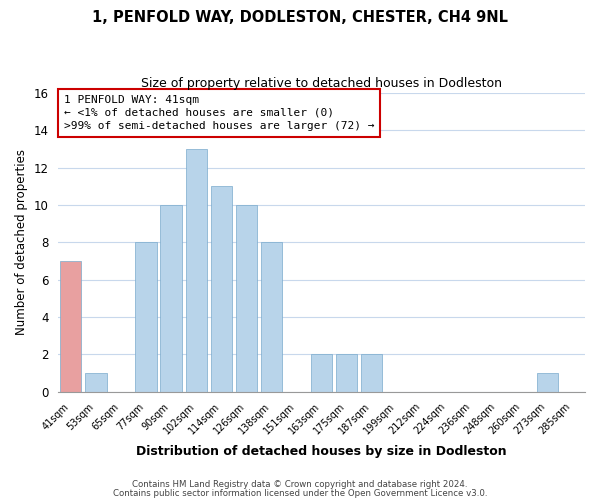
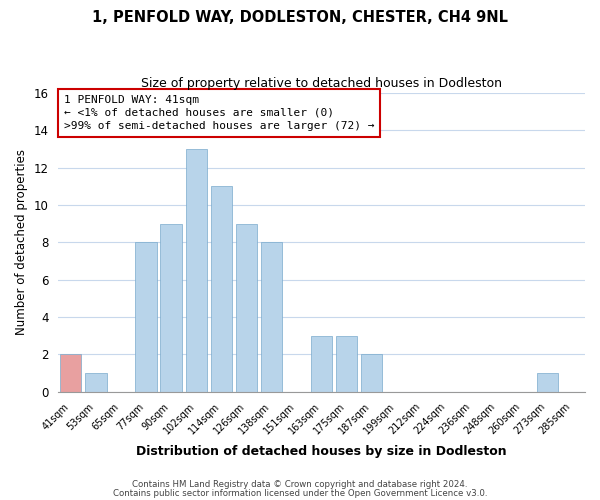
41sqm: 7 -> 2
90sqm: 10 -> 9
126sqm: 10 -> 9
163sqm: 2 -> 3
175sqm: 2 -> 3
